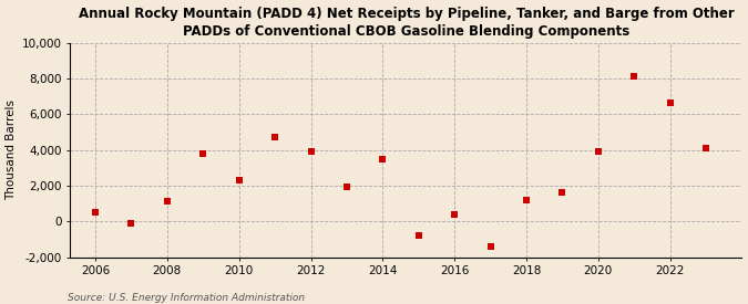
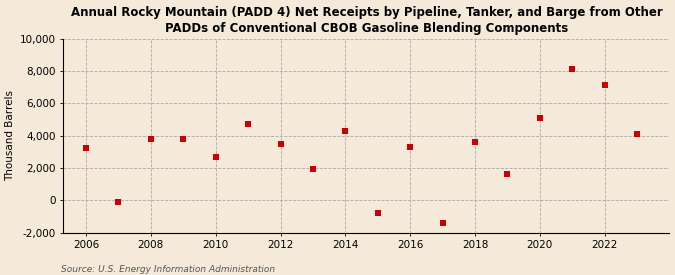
2006: 500 -> 3,200
2008: 1,100 -> 3,800
2010: 2,300 -> 2,700
2012: 3,900 -> 3,500
2014: 3,500 -> 4,300
2016: 400 -> 3,300
2018: 1,200 -> 3,600
2020: 3,900 -> 5,100
2022: 6,600 -> 7,100
